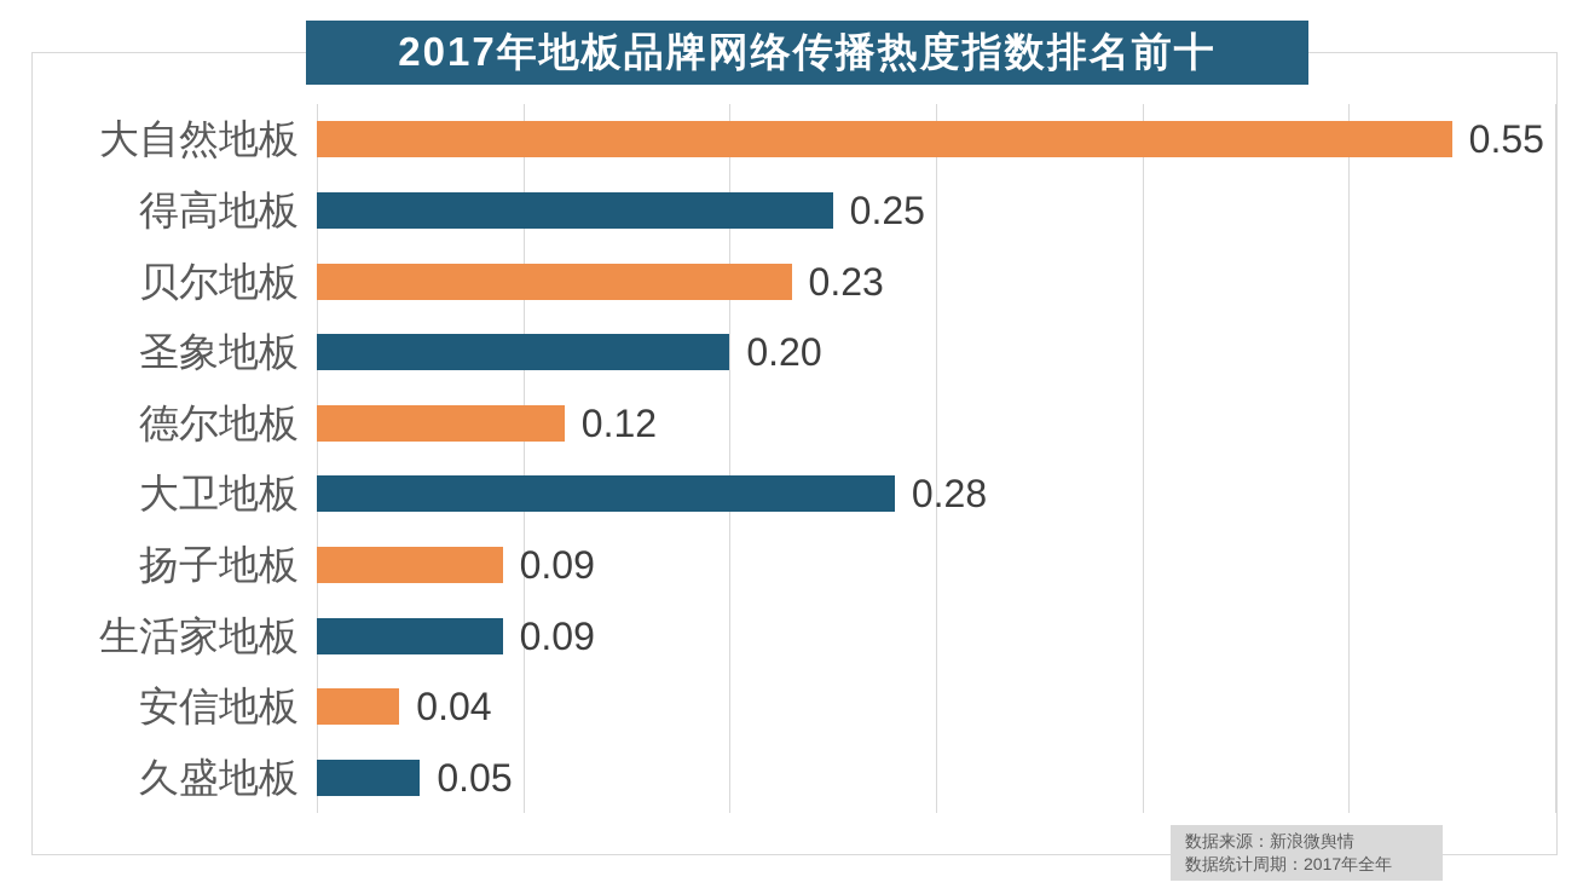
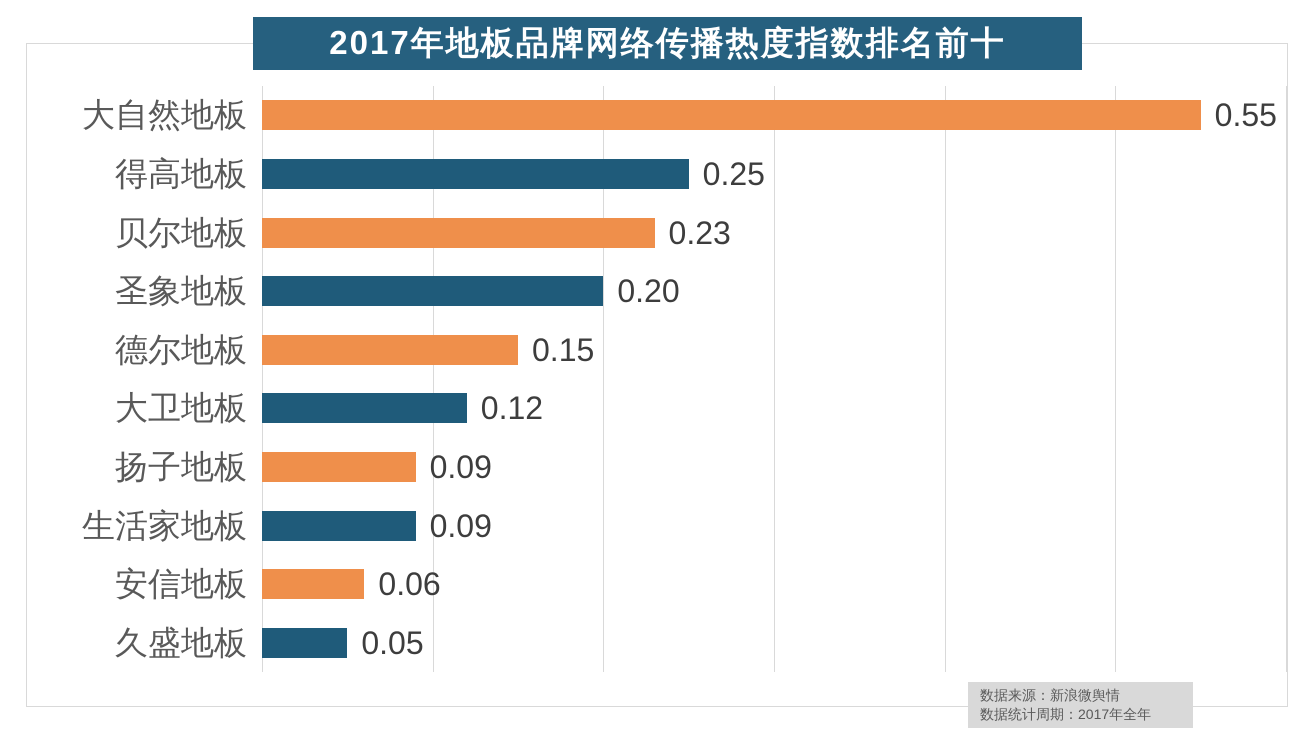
德尔地板: 0.12 -> 0.15
大卫地板: 0.28 -> 0.12
安信地板: 0.04 -> 0.06
